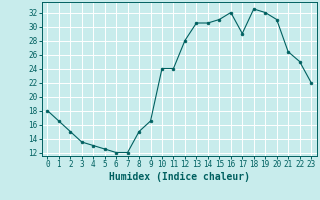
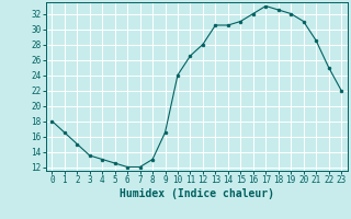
8: 15.0 -> 13.0
11: 24.0 -> 26.5
17: 29.0 -> 33.0
21: 26.4 -> 28.5
